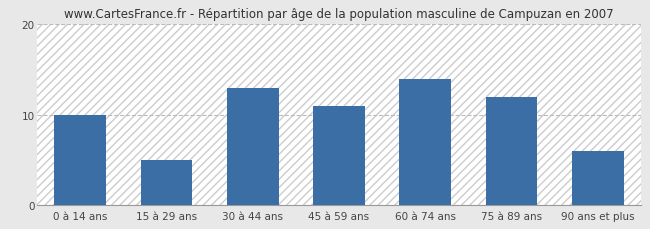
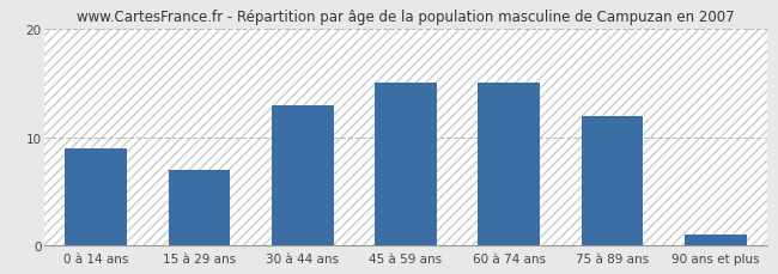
0 à 14 ans: 10 -> 9
15 à 29 ans: 5 -> 7
45 à 59 ans: 11 -> 15
60 à 74 ans: 14 -> 15
90 ans et plus: 6 -> 1
